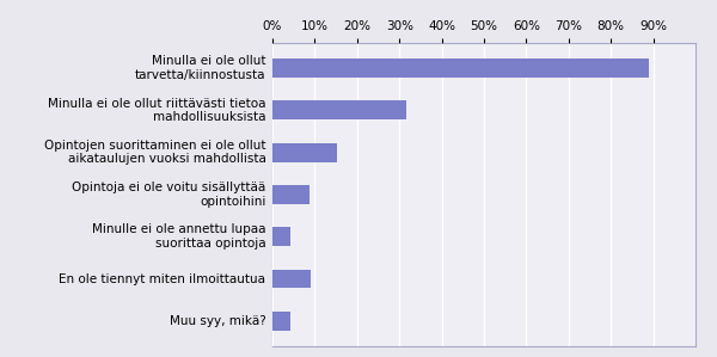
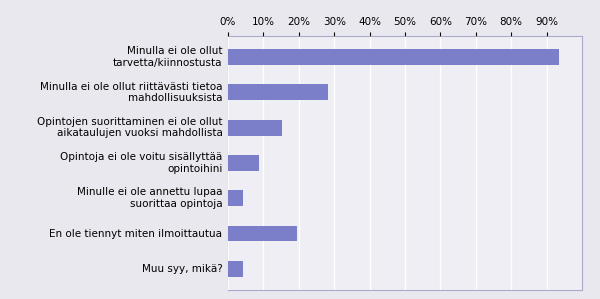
Minulla ei ole ollut tarvetta/kiinnostusta: 89.0% -> 93.5%
Minulla ei ole ollut riittävästi tietoa mahdollisuuksista: 31.5% -> 28.3%
En ole tiennyt miten ilmoittautua: 9.0% -> 19.6%
